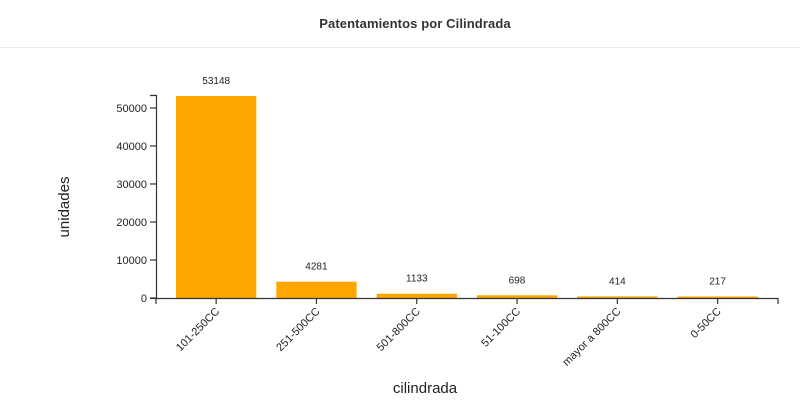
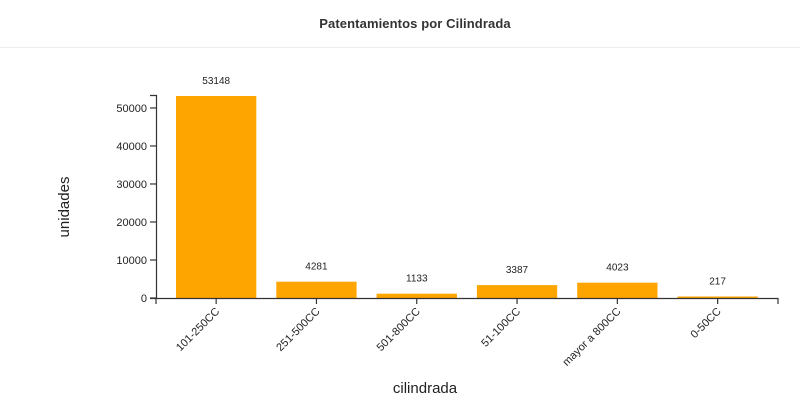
51-100CC: 698 -> 3387
mayor a 800CC: 414 -> 4023
